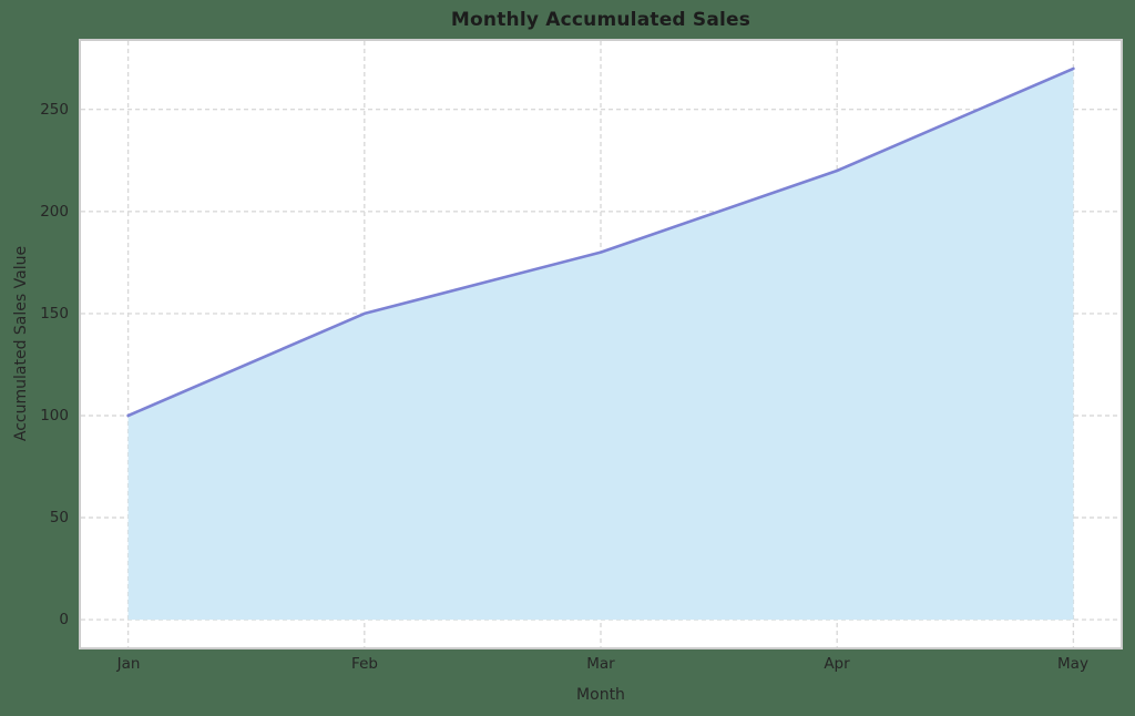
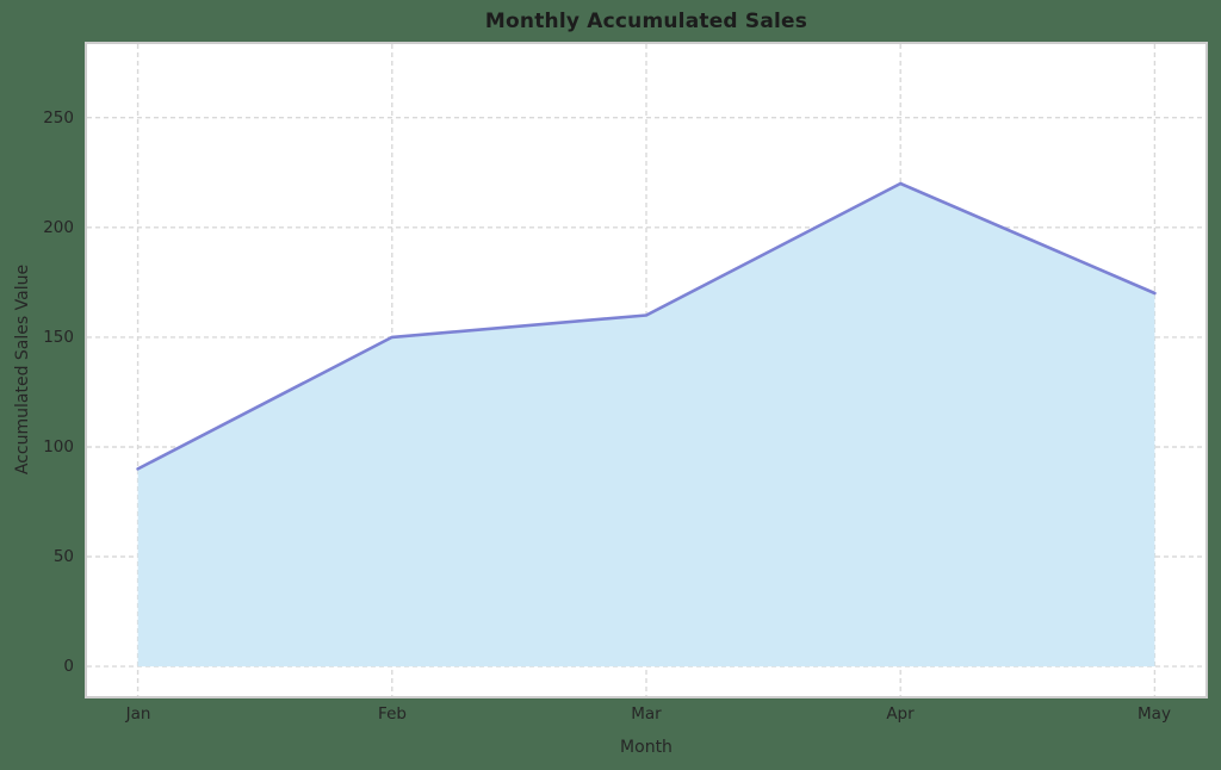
Jan: 100 -> 90
Mar: 180 -> 160
May: 270 -> 170
